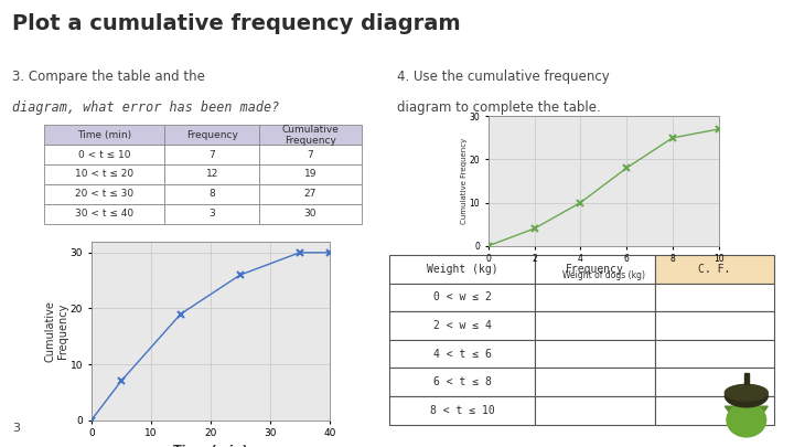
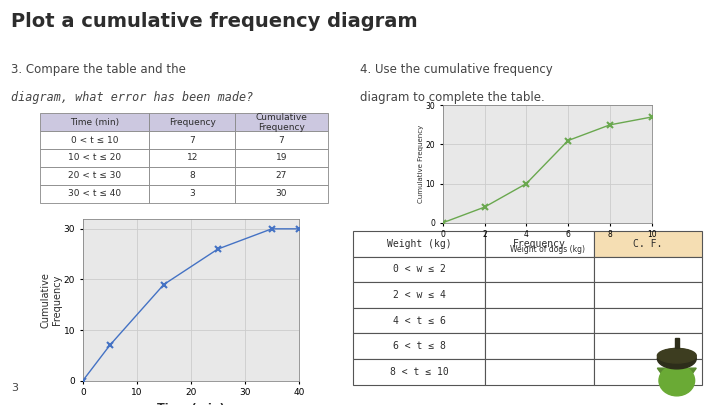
6: 18 -> 21
